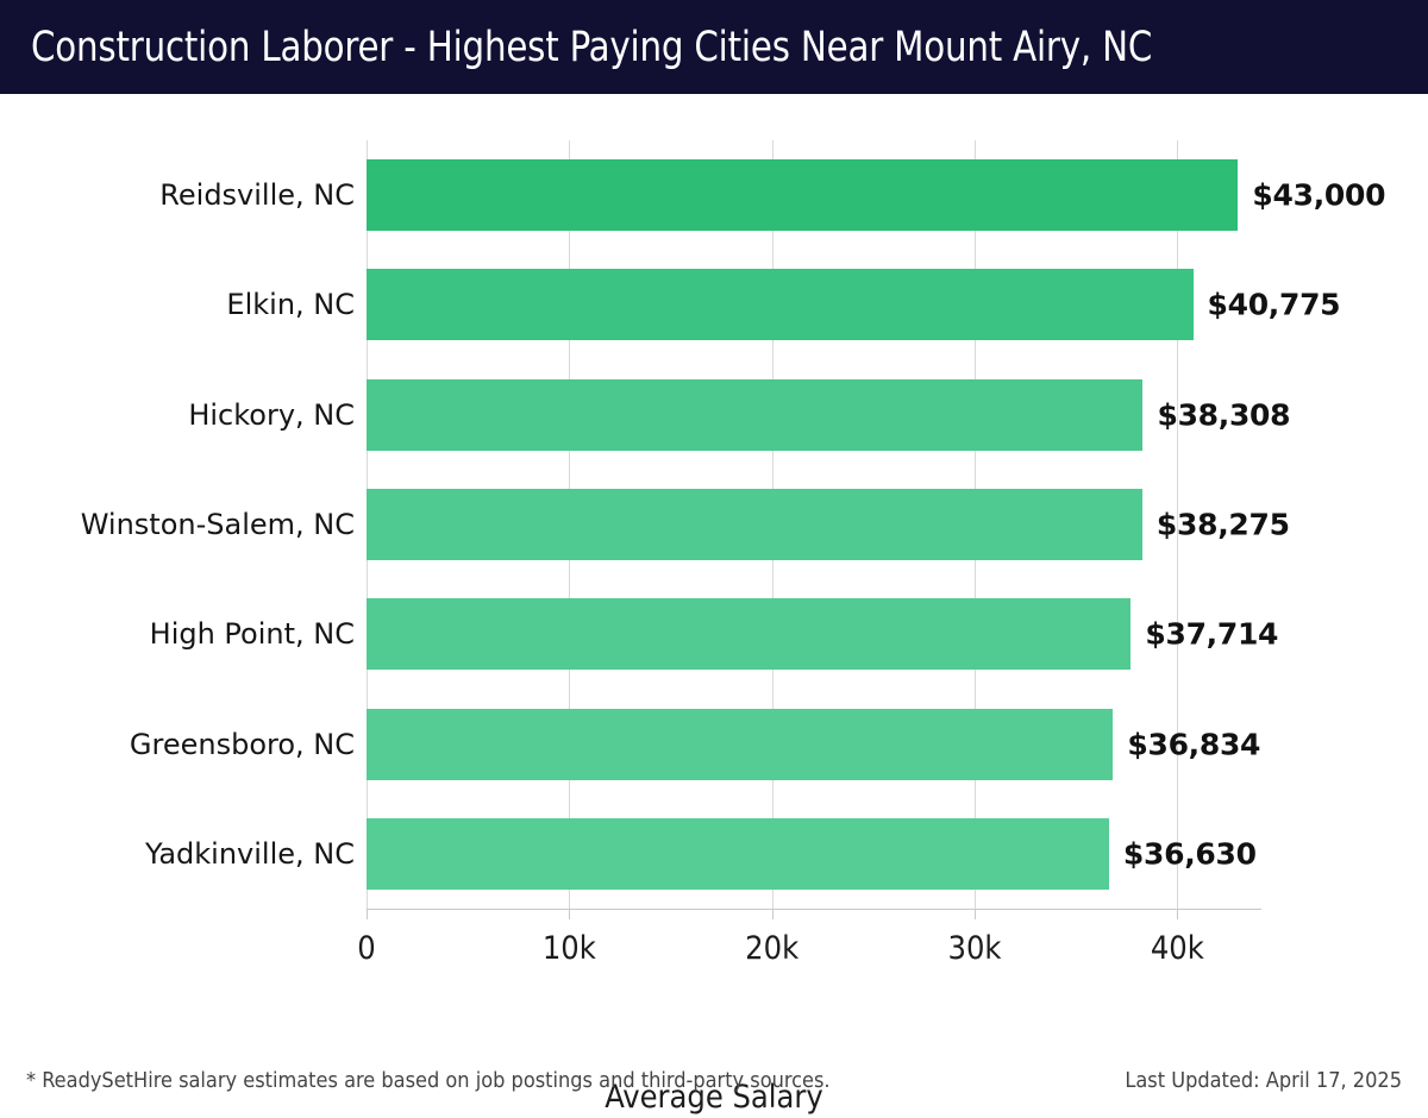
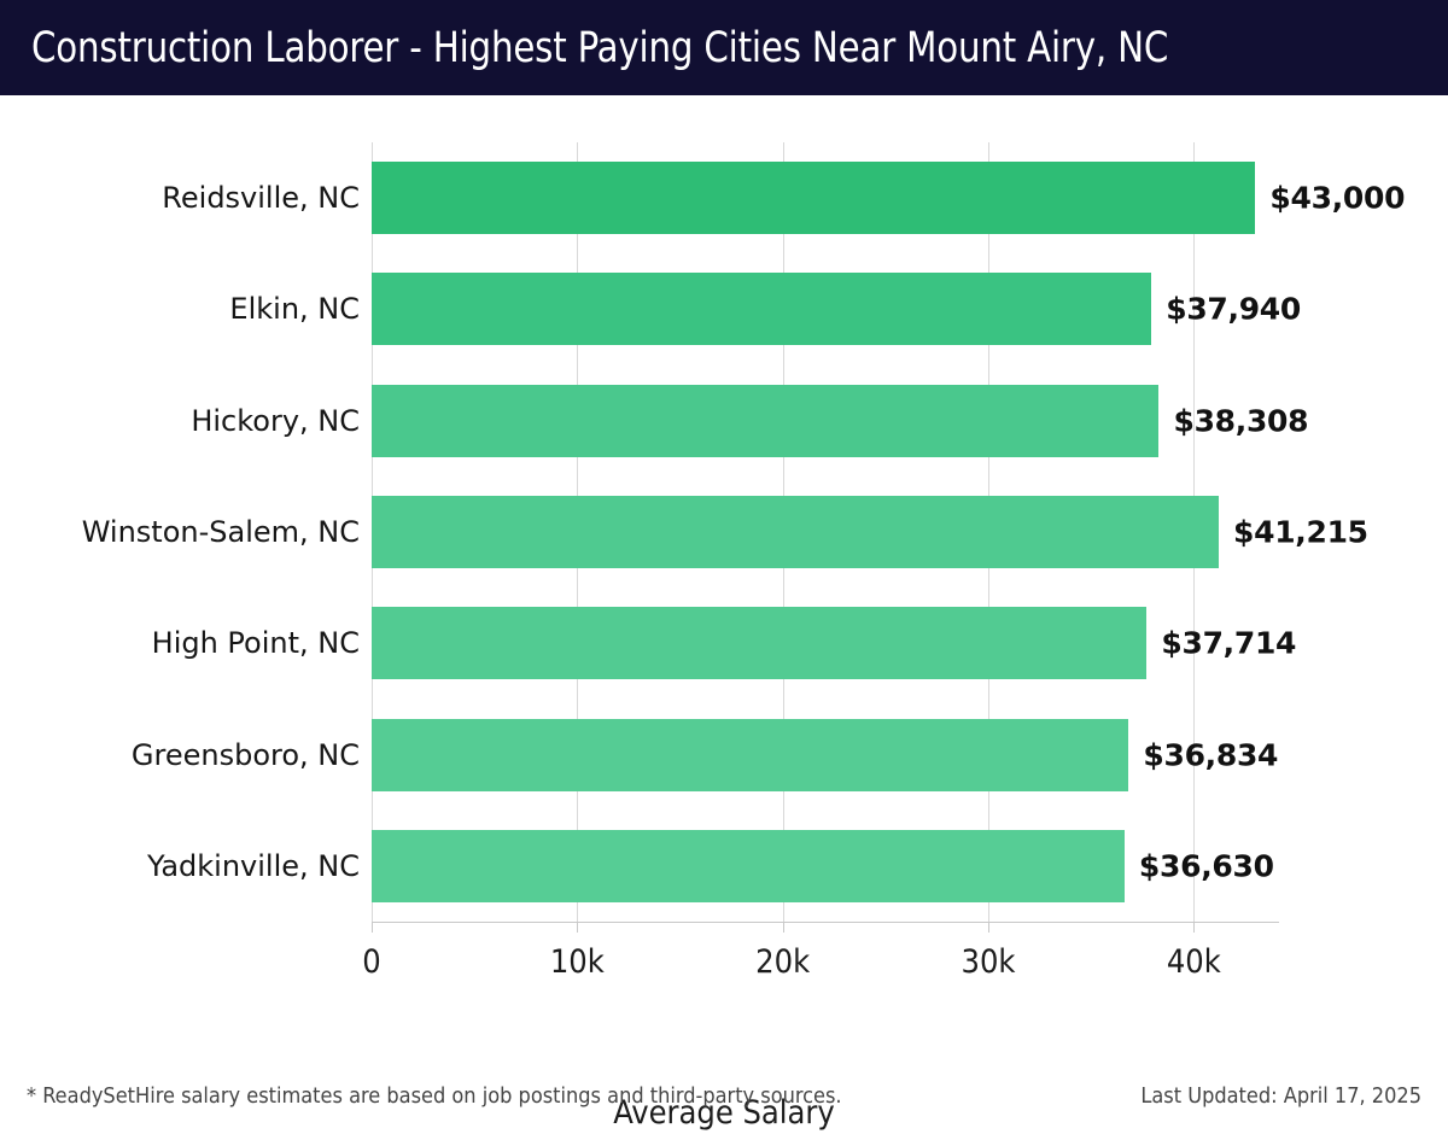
Elkin, NC: $40,775 -> $37,940
Winston-Salem, NC: $38,275 -> $41,215
